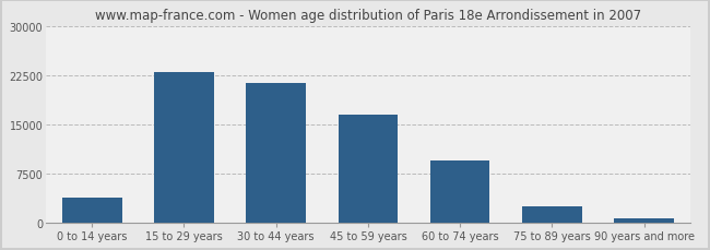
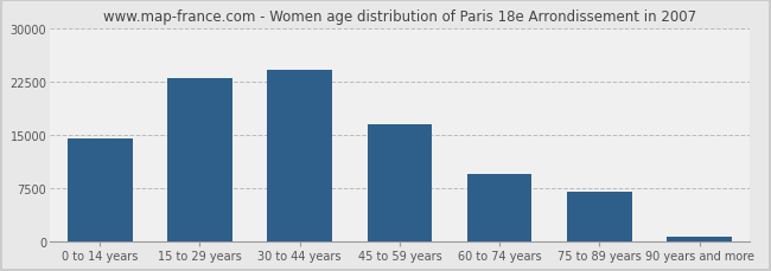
0 to 14 years: 3800 -> 14500
30 to 44 years: 21400 -> 24200
75 to 89 years: 2400 -> 7000
